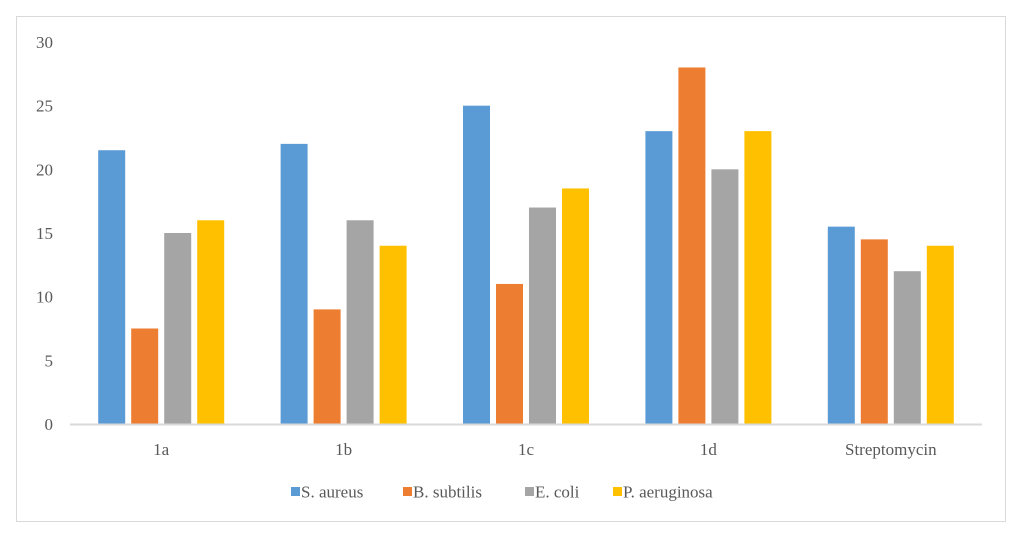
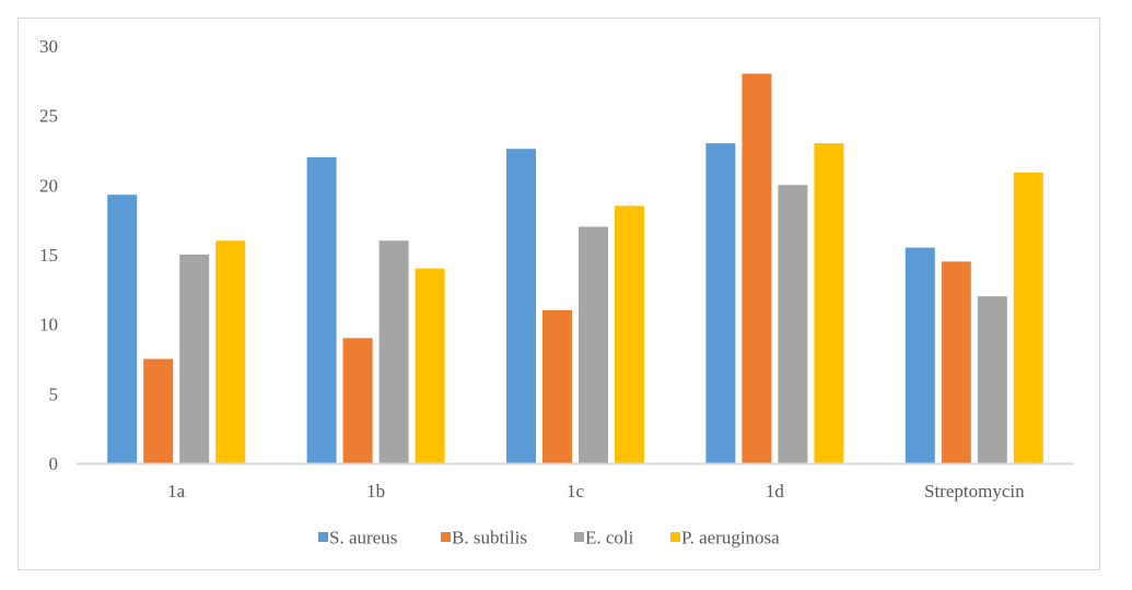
S. aureus/1a: 21.5 -> 19.3
S. aureus/1c: 25.0 -> 22.6
P. aeruginosa/Streptomycin: 14.0 -> 20.9
